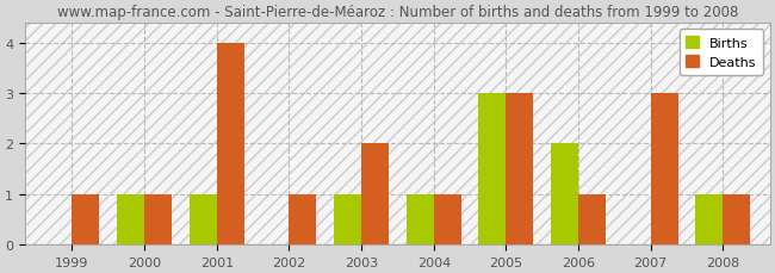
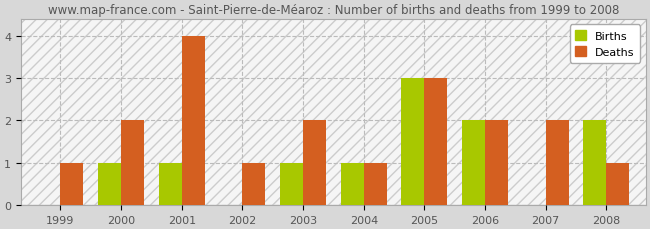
Deaths/2000: 1 -> 2
Deaths/2006: 1 -> 2
Deaths/2007: 3 -> 2
Births/2008: 1 -> 2
